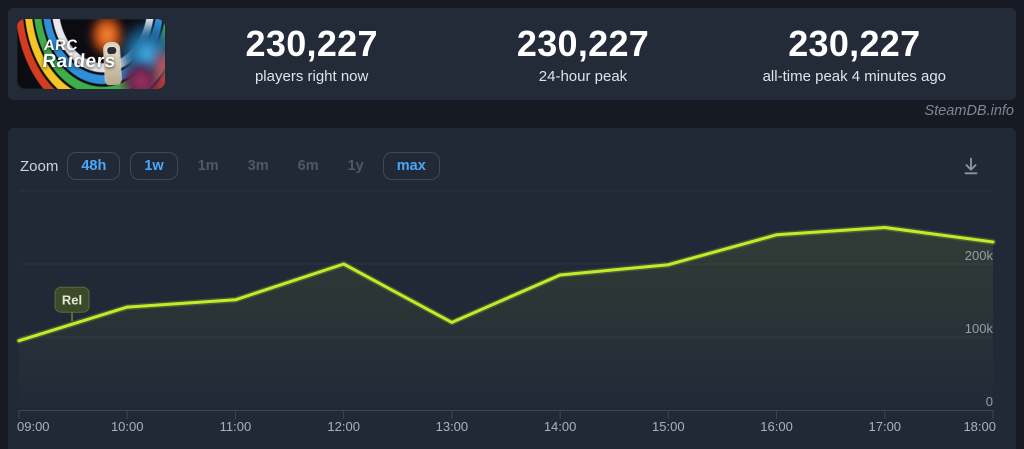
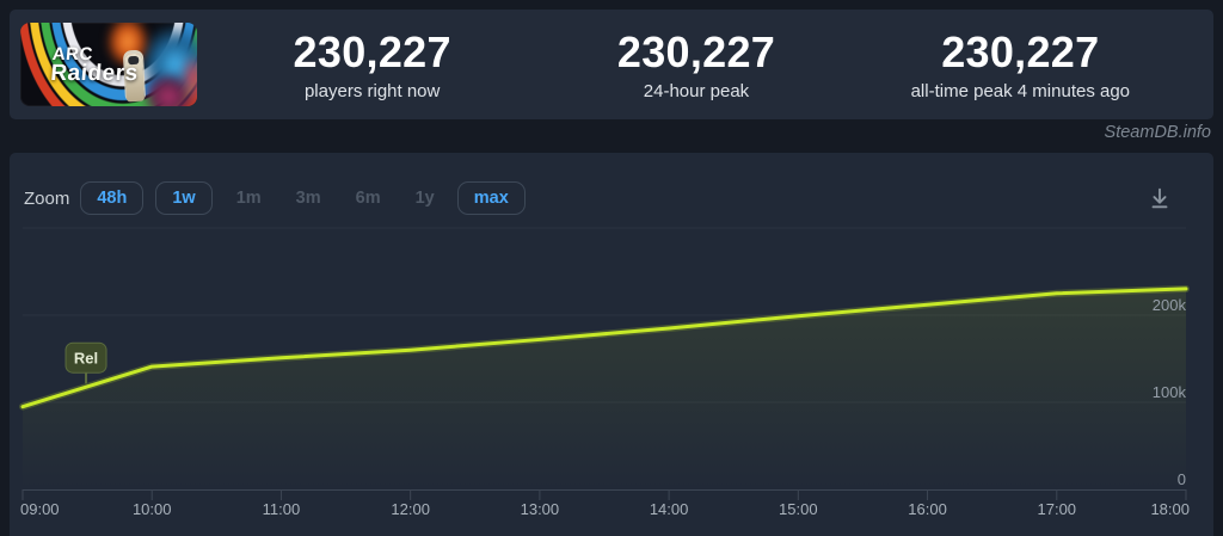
12:00: 200k -> 160k
13:00: 120k -> 170k
16:00: 240k -> 210k
17:00: 250k -> 220k
